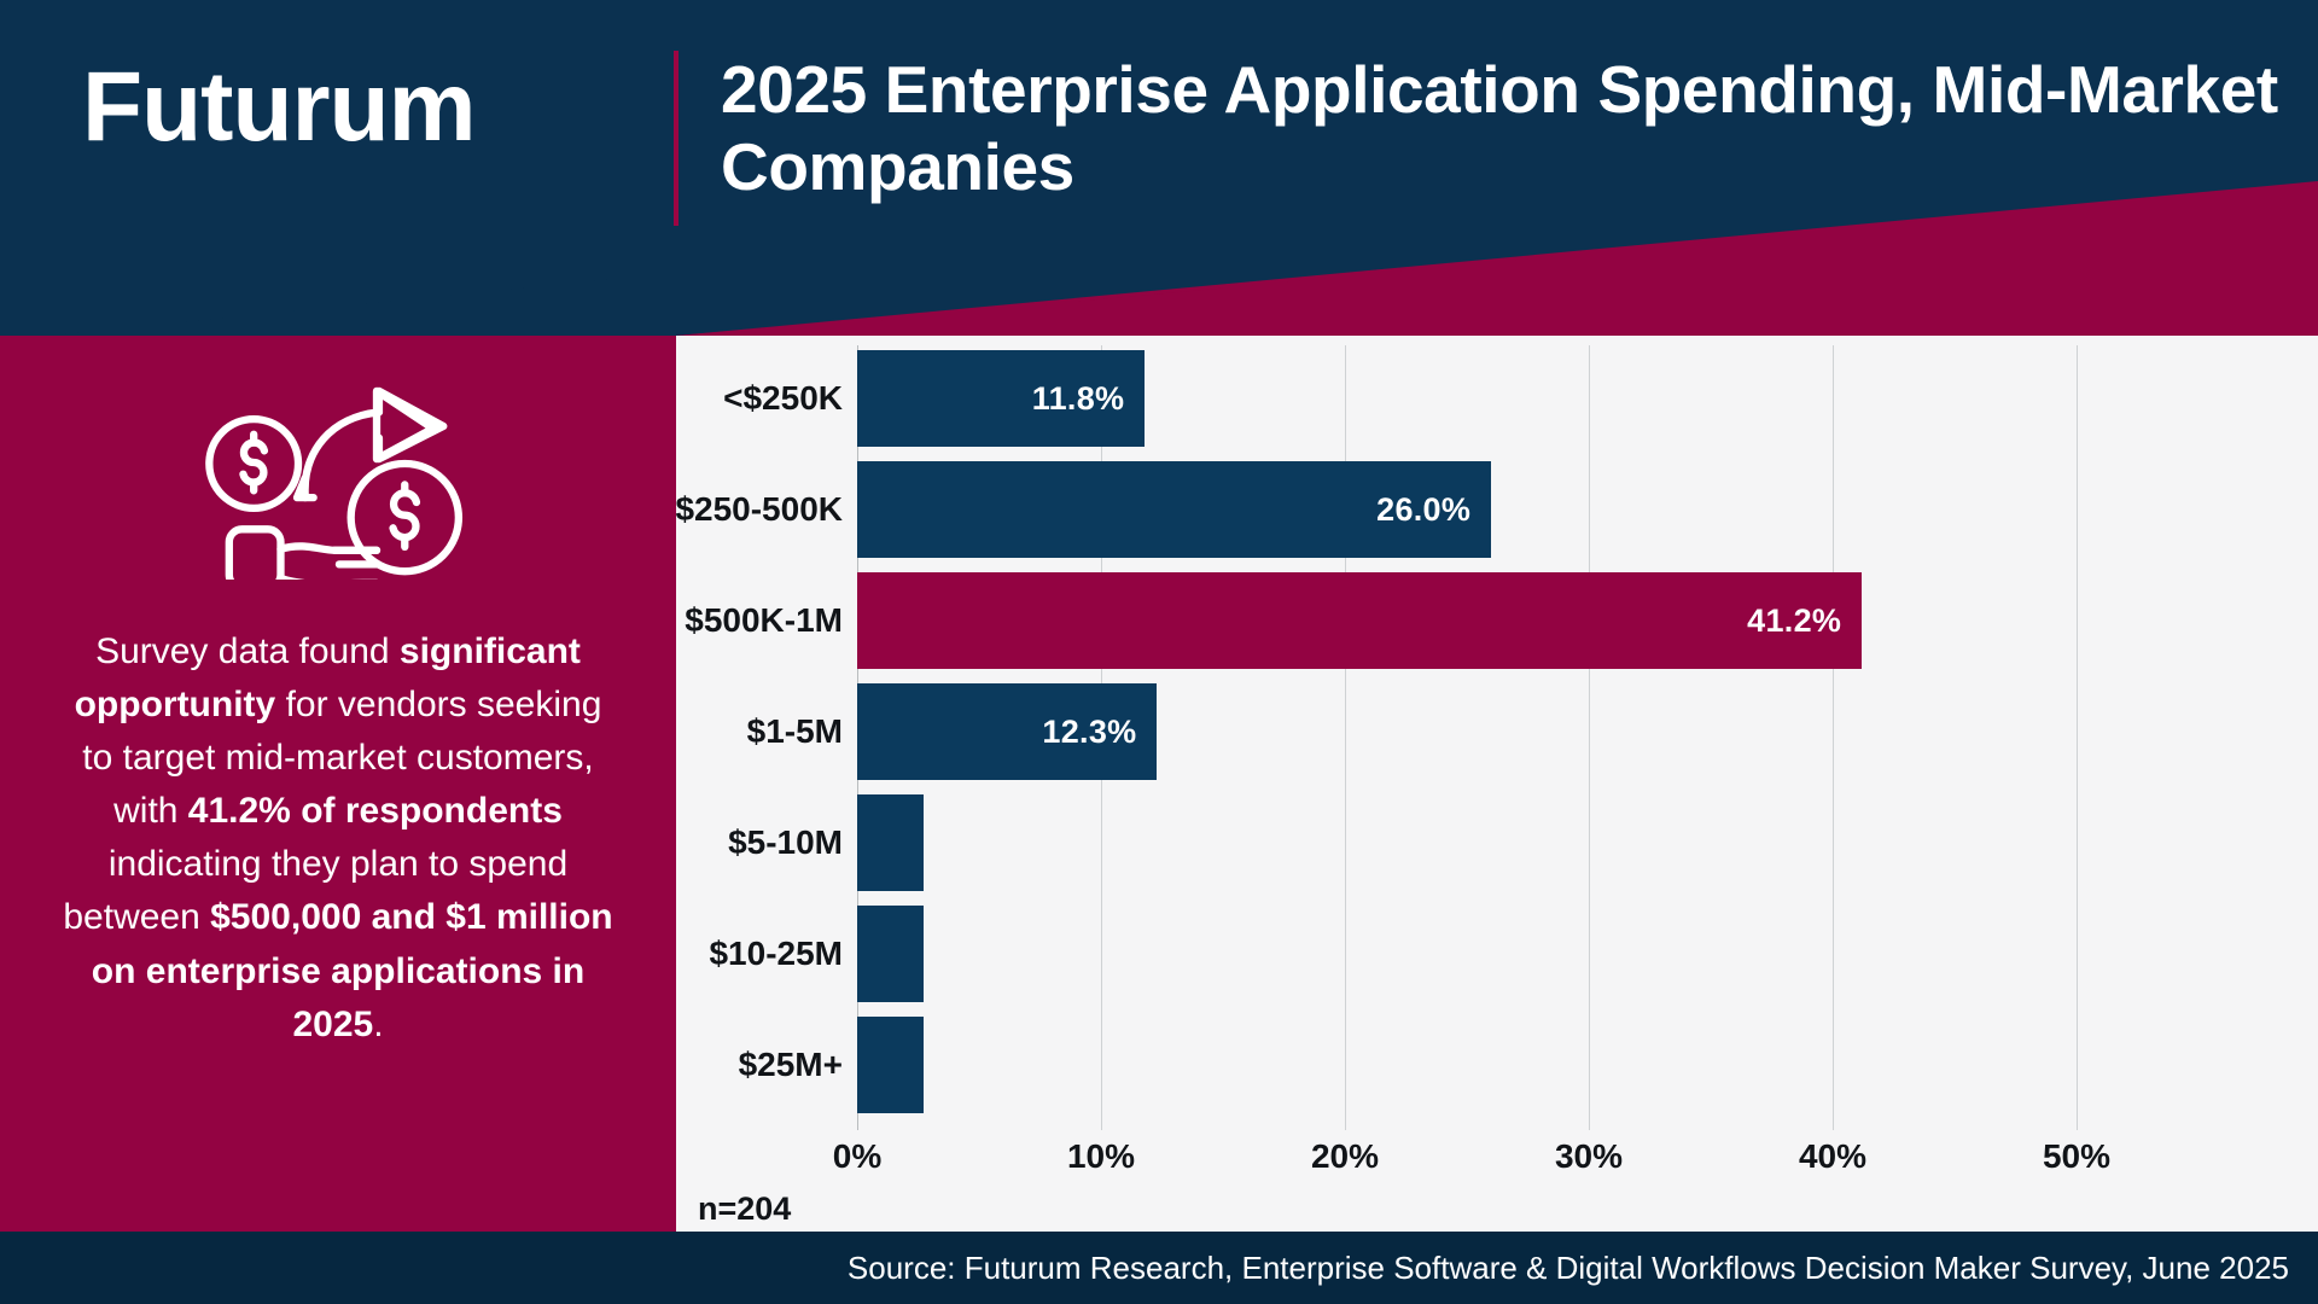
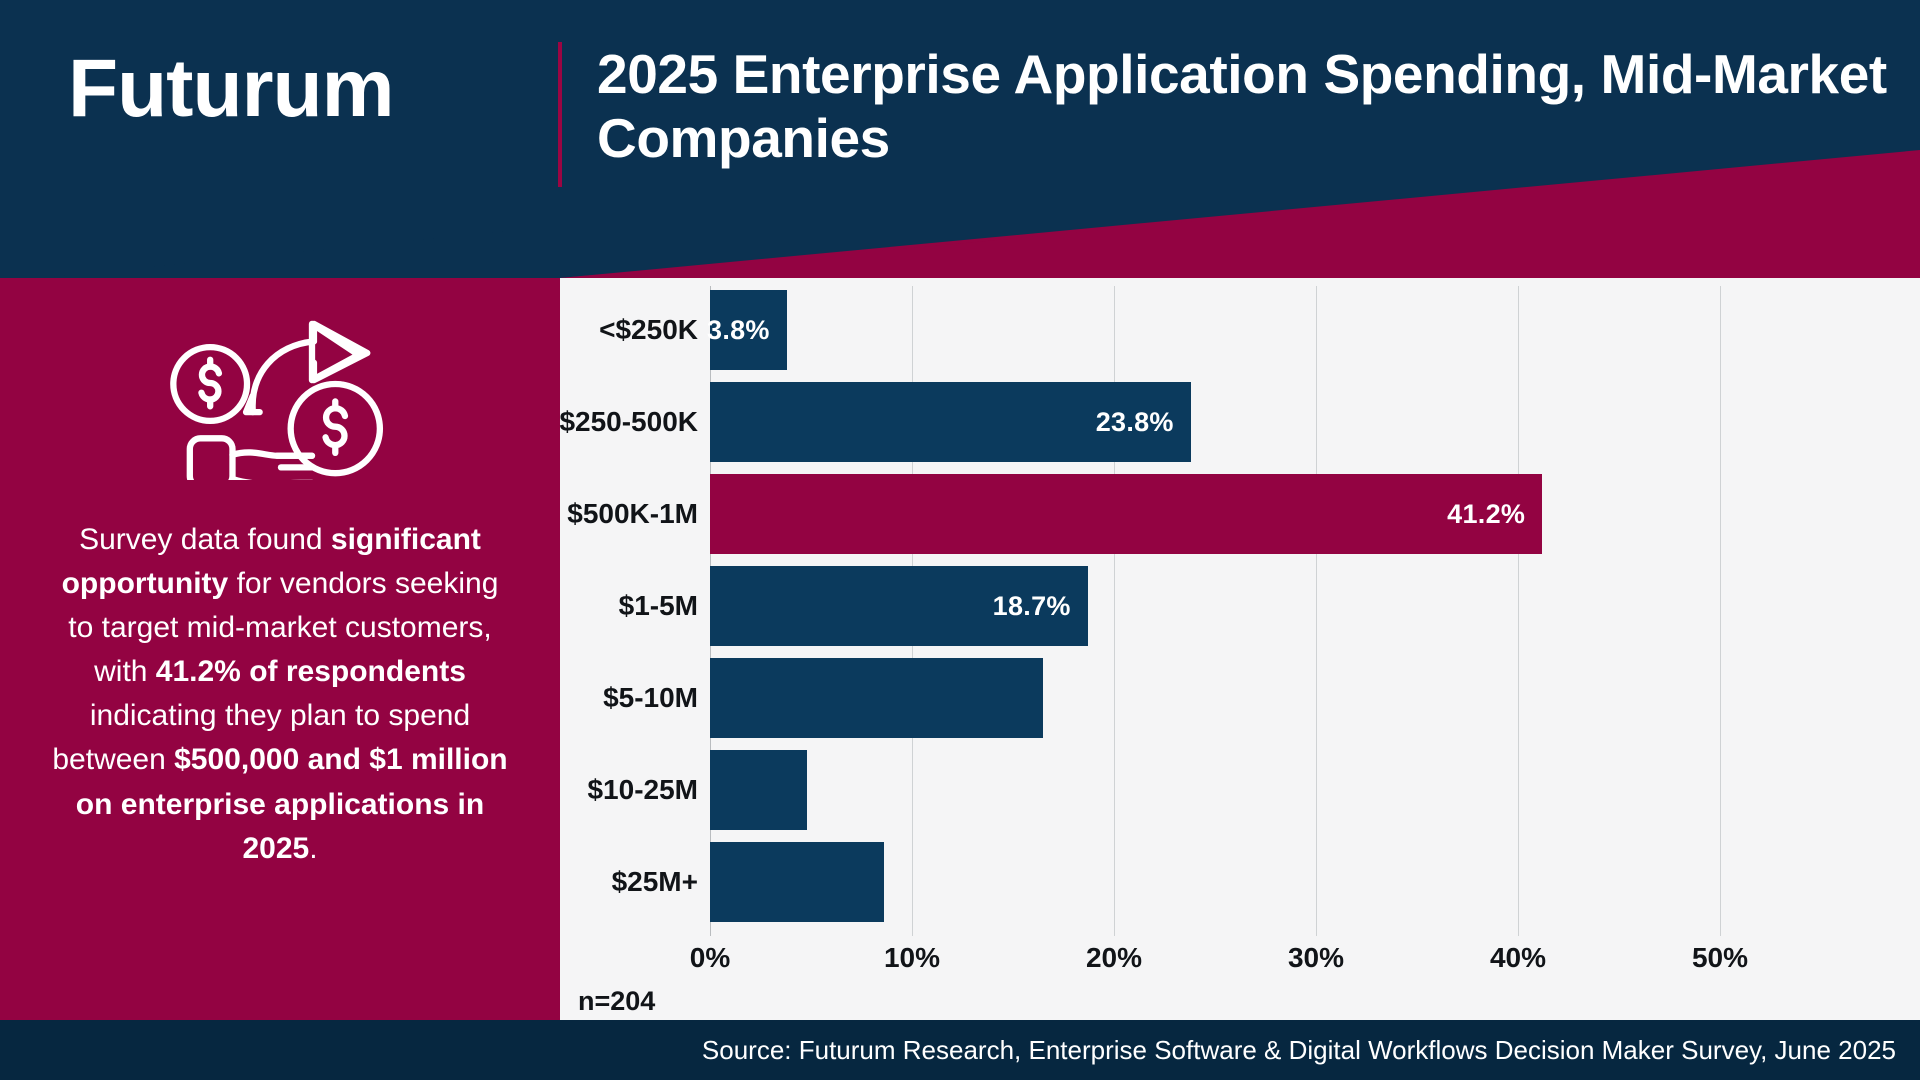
<$250K: 11.8% -> 3.8%
$250-500K: 26.0% -> 23.8%
$1-5M: 12.3% -> 18.7%
$5-10M: 2.7% -> 16.5%
$10-25M: 2.7% -> 4.8%
$25M+: 2.7% -> 8.6%
